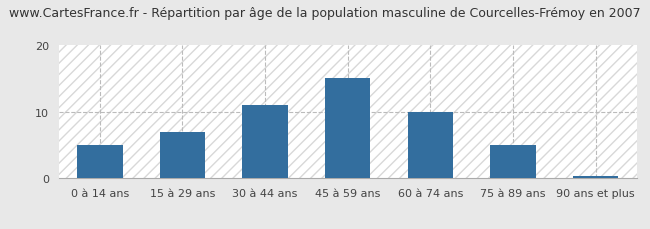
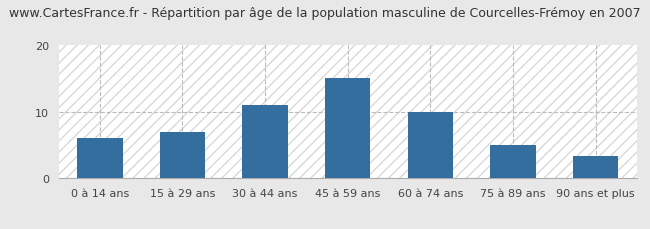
0 à 14 ans: 5.0 -> 6.0
90 ans et plus: 0.3 -> 3.4
